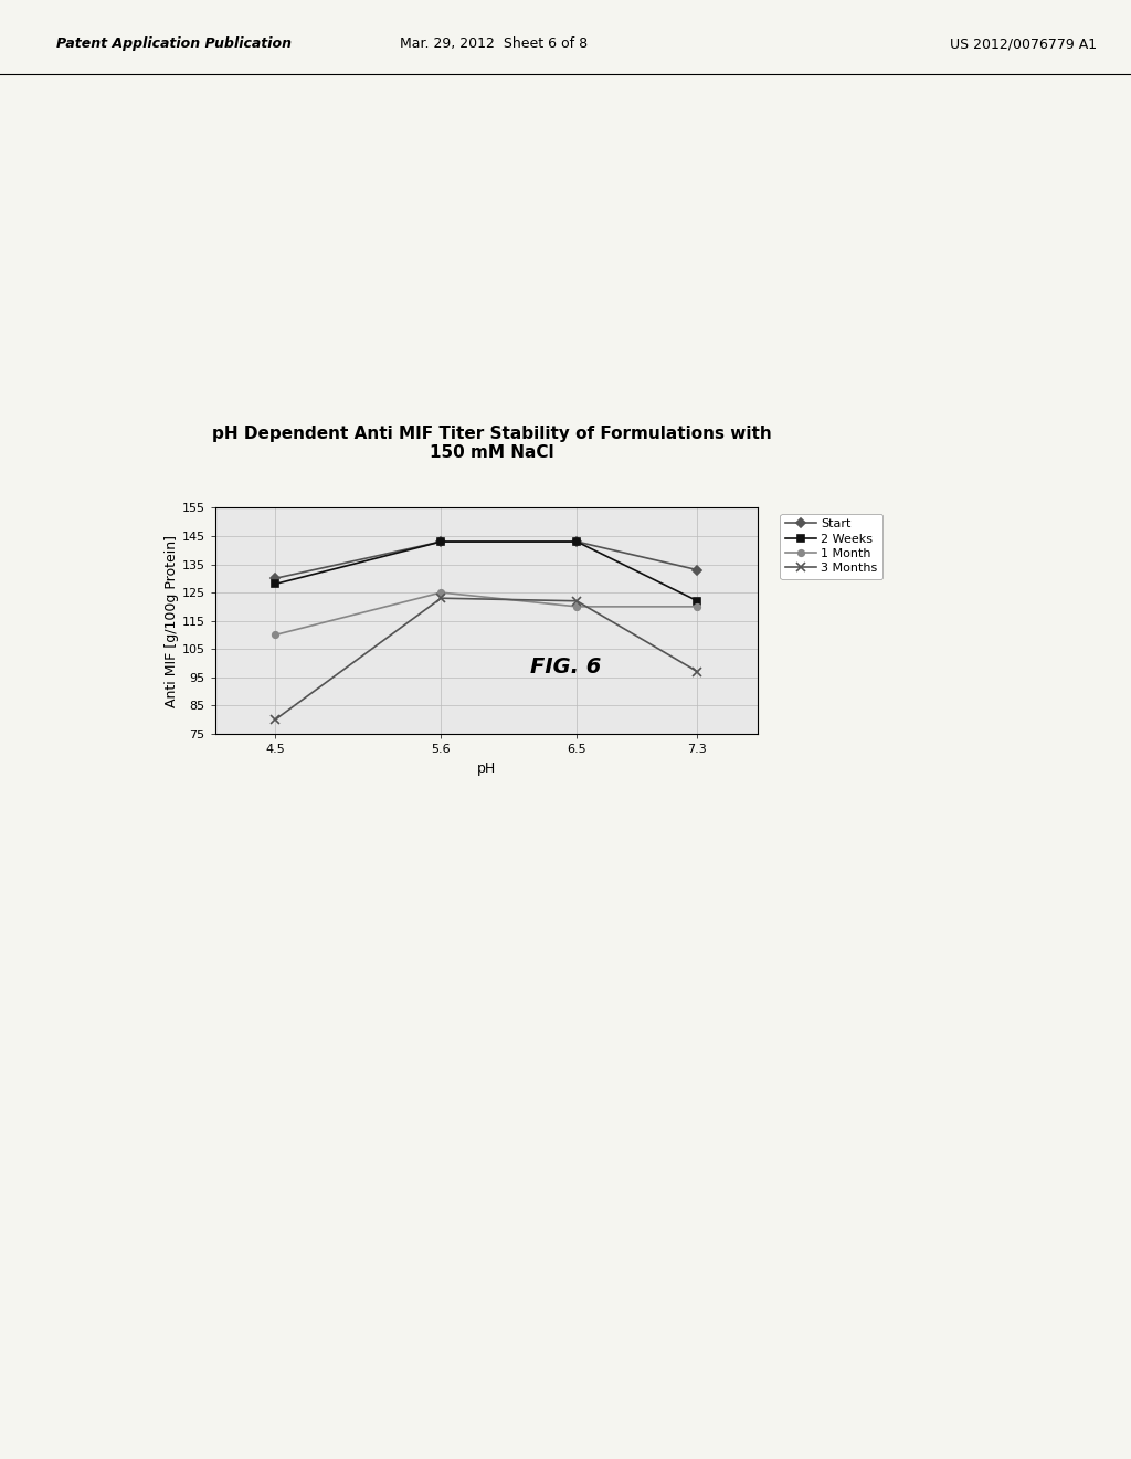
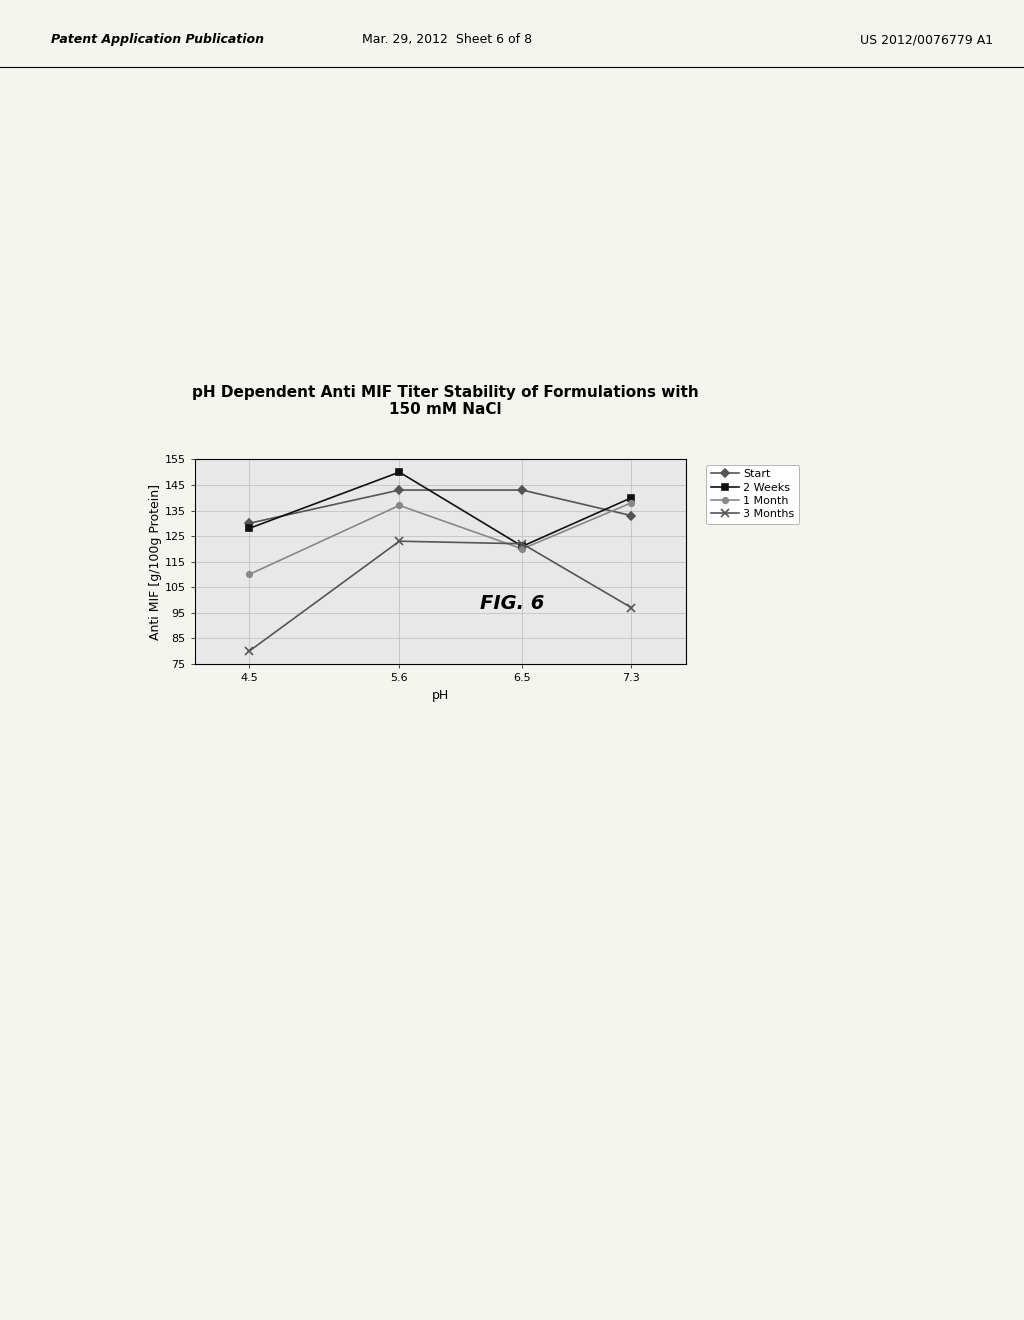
2 Weeks/5.6: 143 -> 150
1 Month/5.6: 125 -> 137
2 Weeks/6.5: 143 -> 121
2 Weeks/7.3: 122 -> 140
1 Month/7.3: 120 -> 138
